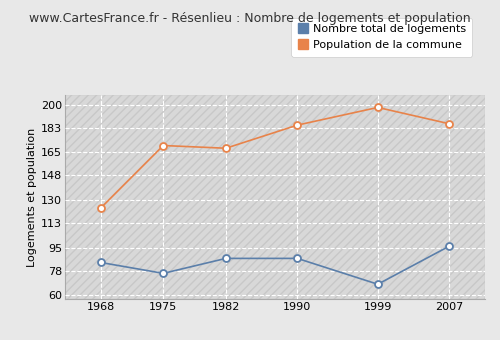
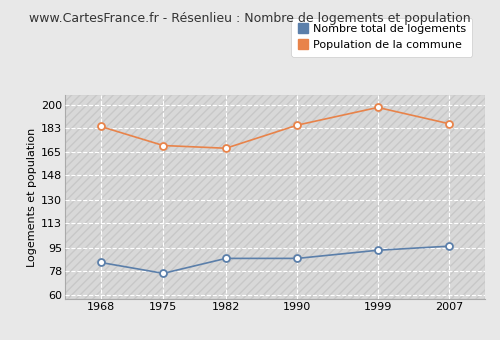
Population de la commune/1968: 124 -> 184
Nombre total de logements/1999: 68 -> 93
